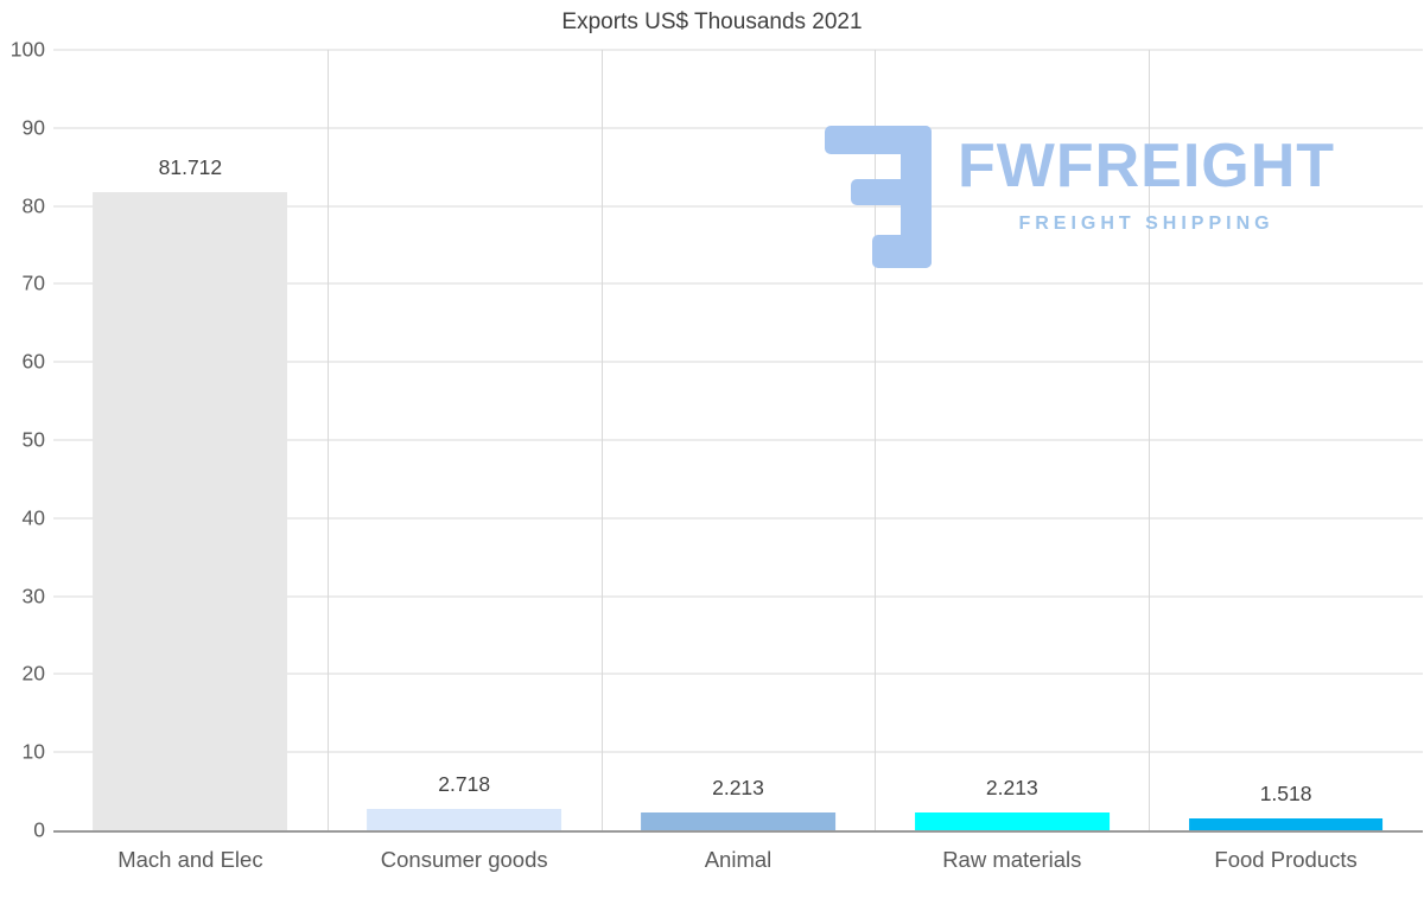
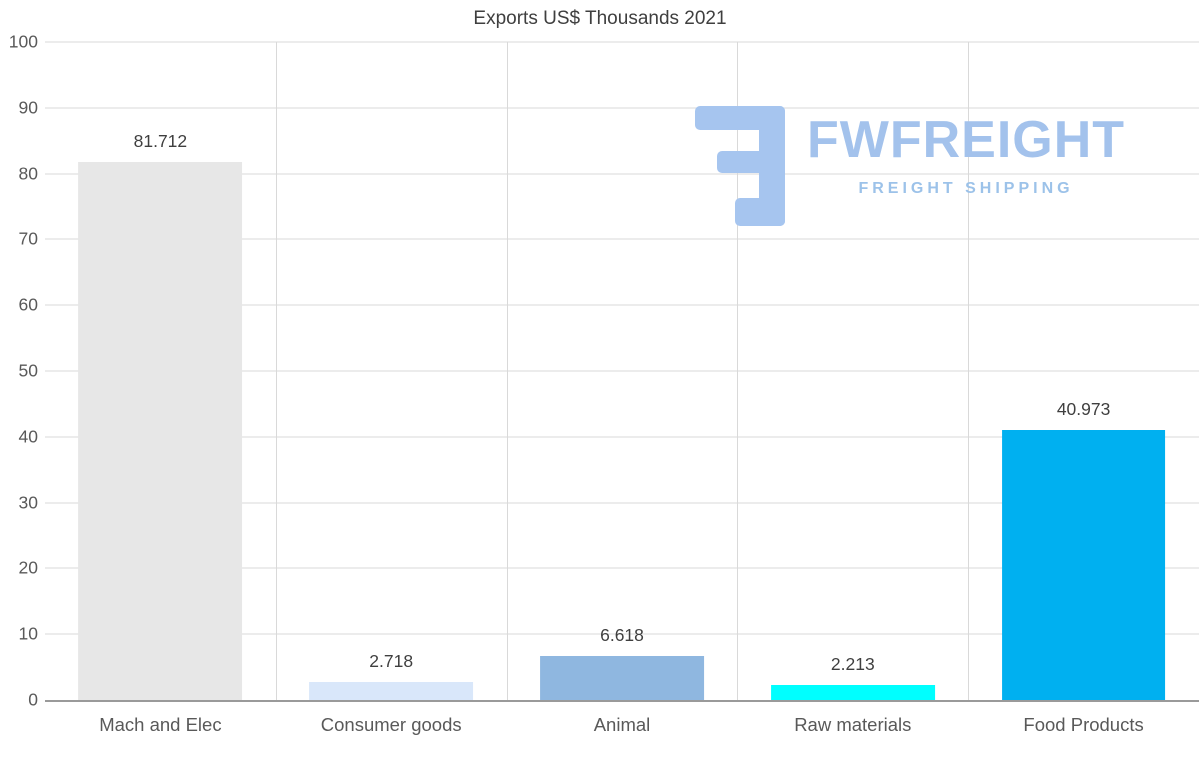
Animal: 2.213 -> 6.618
Food Products: 1.518 -> 40.973
